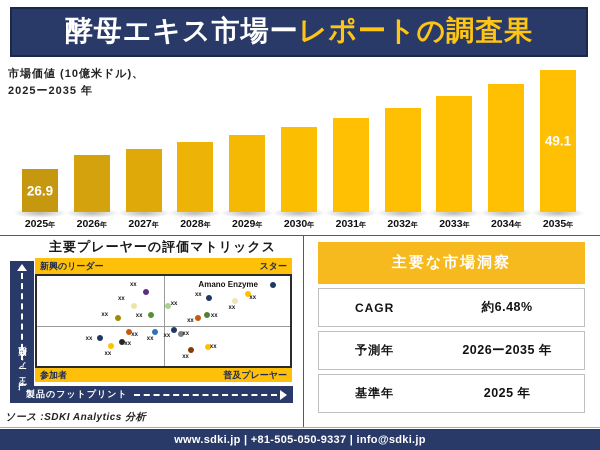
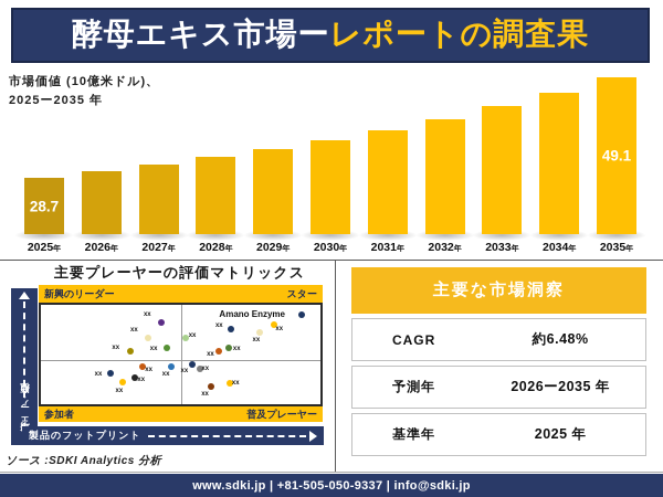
2025: 26.9 -> 28.7
